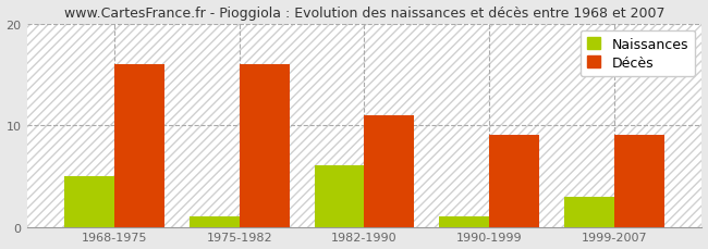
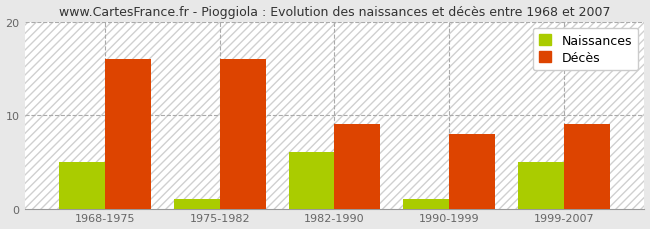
Décès/1982-1990: 11 -> 9
Décès/1990-1999: 9 -> 8
Naissances/1999-2007: 3 -> 5
